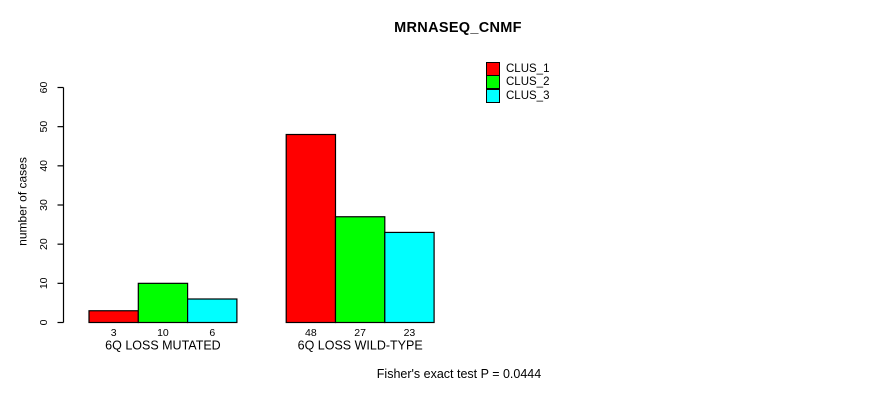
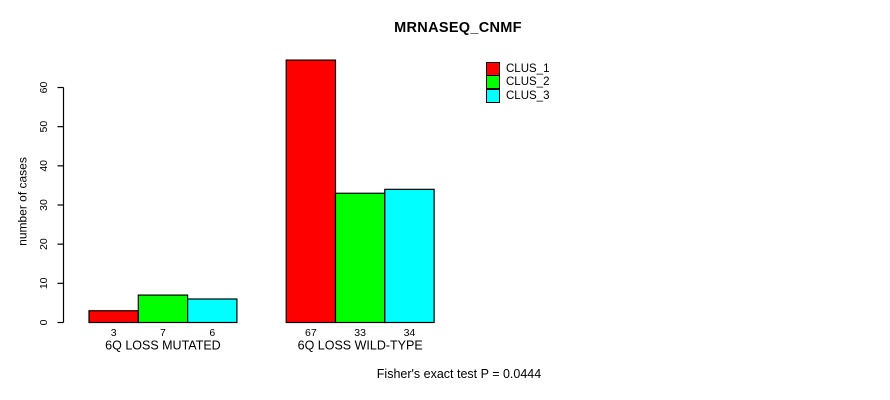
CLUS_2/6Q LOSS MUTATED: 10 -> 7
CLUS_1/6Q LOSS WILD-TYPE: 48 -> 67
CLUS_2/6Q LOSS WILD-TYPE: 27 -> 33
CLUS_3/6Q LOSS WILD-TYPE: 23 -> 34
